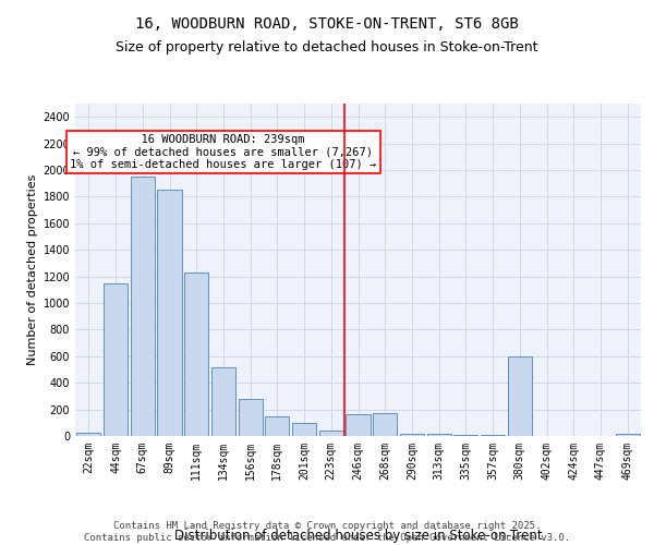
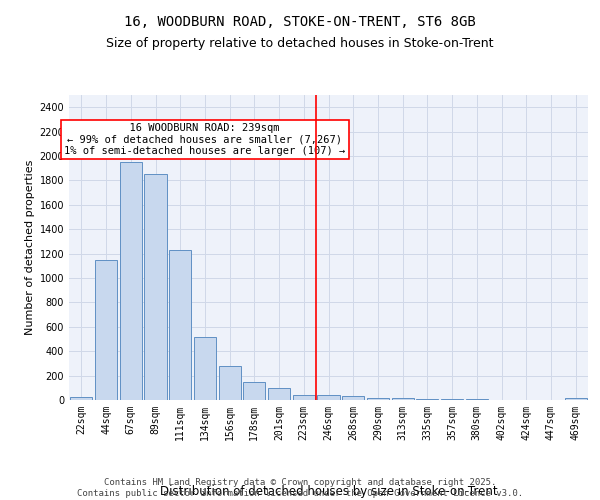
246sqm: 160 -> 40
268sqm: 170 -> 40
380sqm: 600 -> 0
